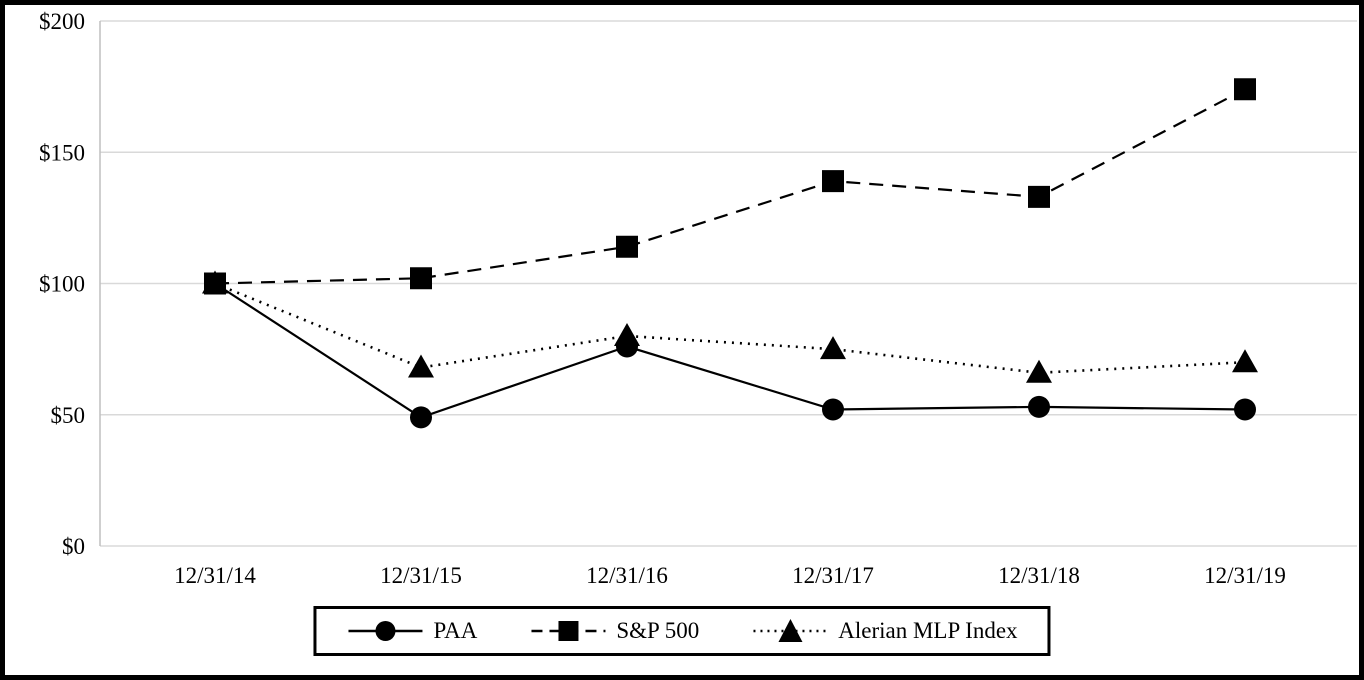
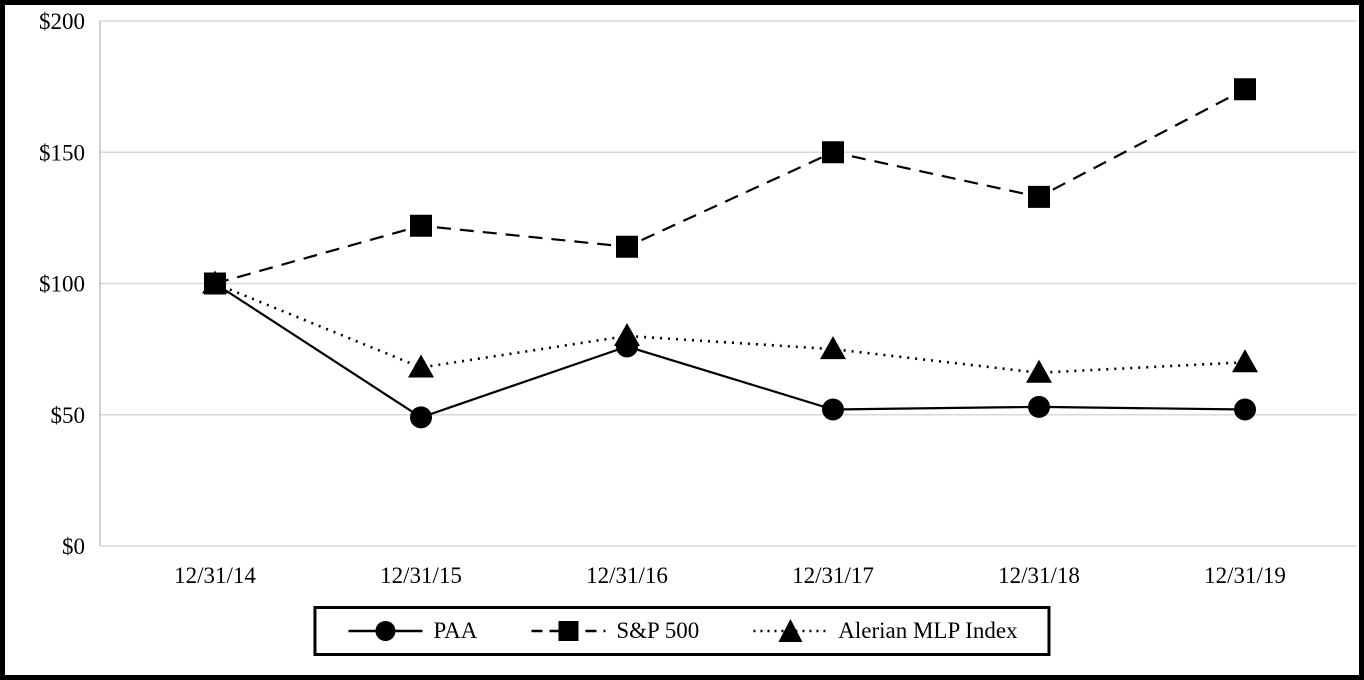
S&P 500/12/31/15: $102 -> $122
S&P 500/12/31/17: $139 -> $150
